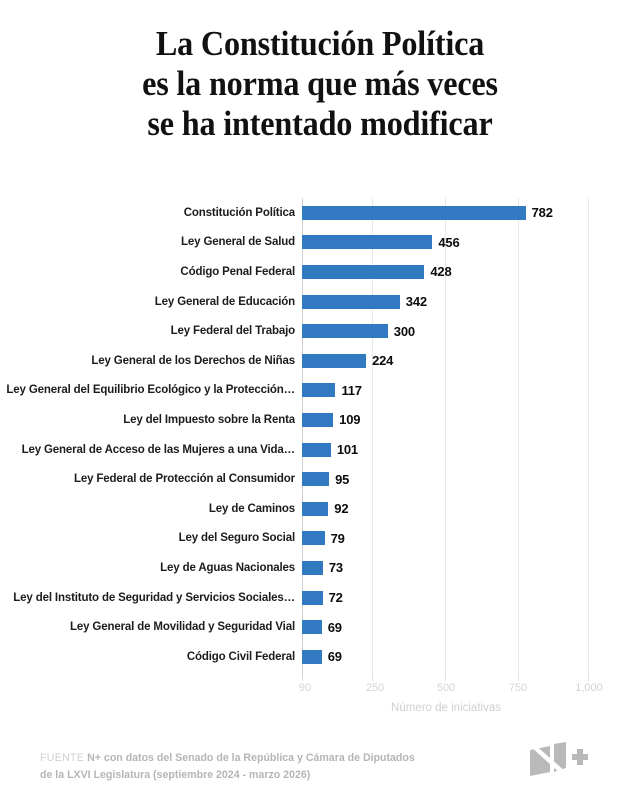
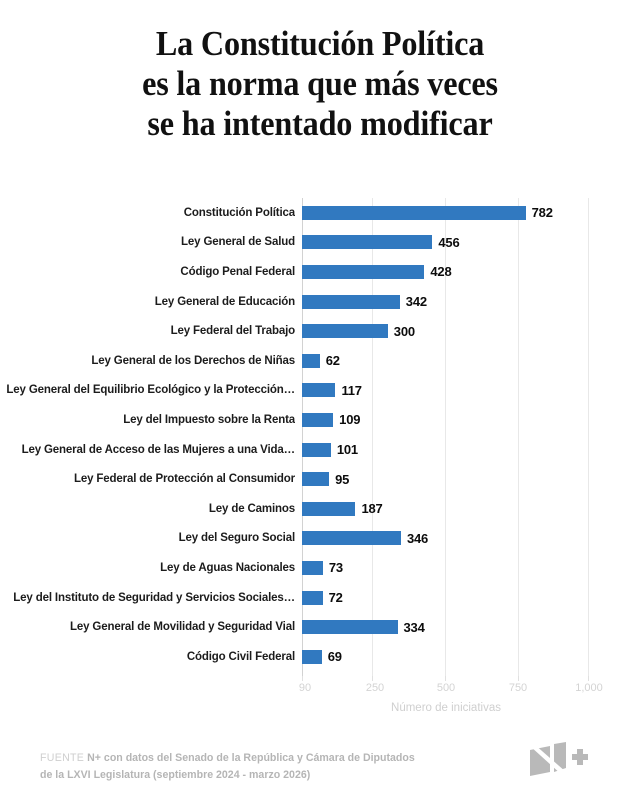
Ley General de los Derechos de Niñas: 224 -> 62
Ley de Caminos: 92 -> 187
Ley del Seguro Social: 79 -> 346
Ley General de Movilidad y Seguridad Vial: 69 -> 334
